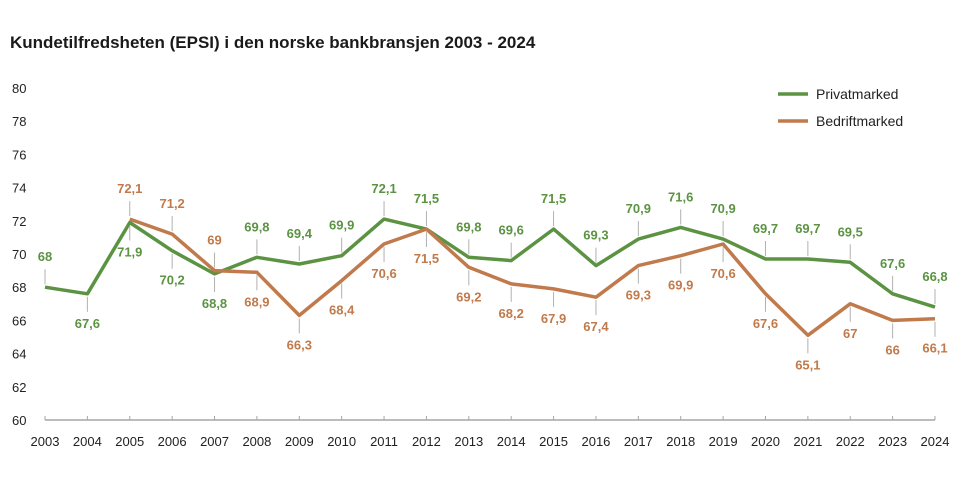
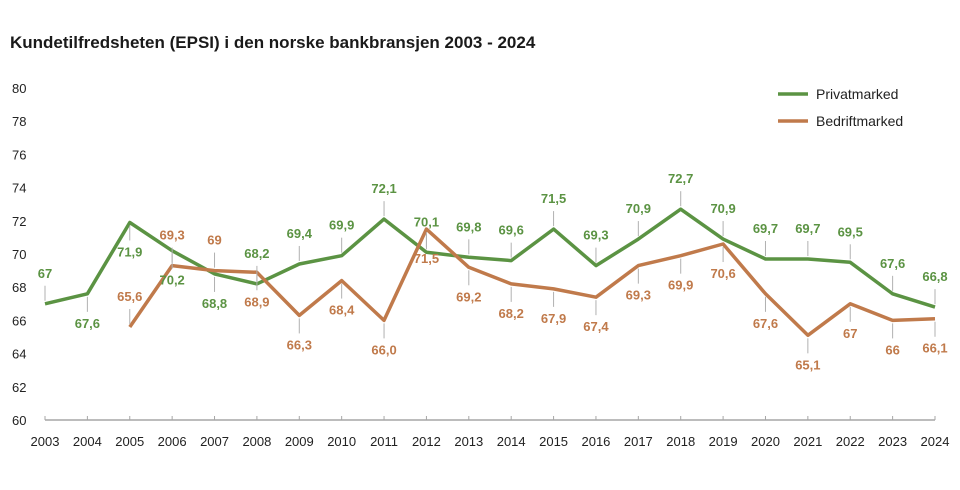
Privatmarked/2003: 68 -> 67
Bedriftmarked/2005: 72,1 -> 65,6
Bedriftmarked/2006: 71,2 -> 69,3
Privatmarked/2008: 69,8 -> 68,2
Bedriftmarked/2011: 70,6 -> 66,0
Privatmarked/2012: 71,5 -> 70,1
Privatmarked/2018: 71,6 -> 72,7
